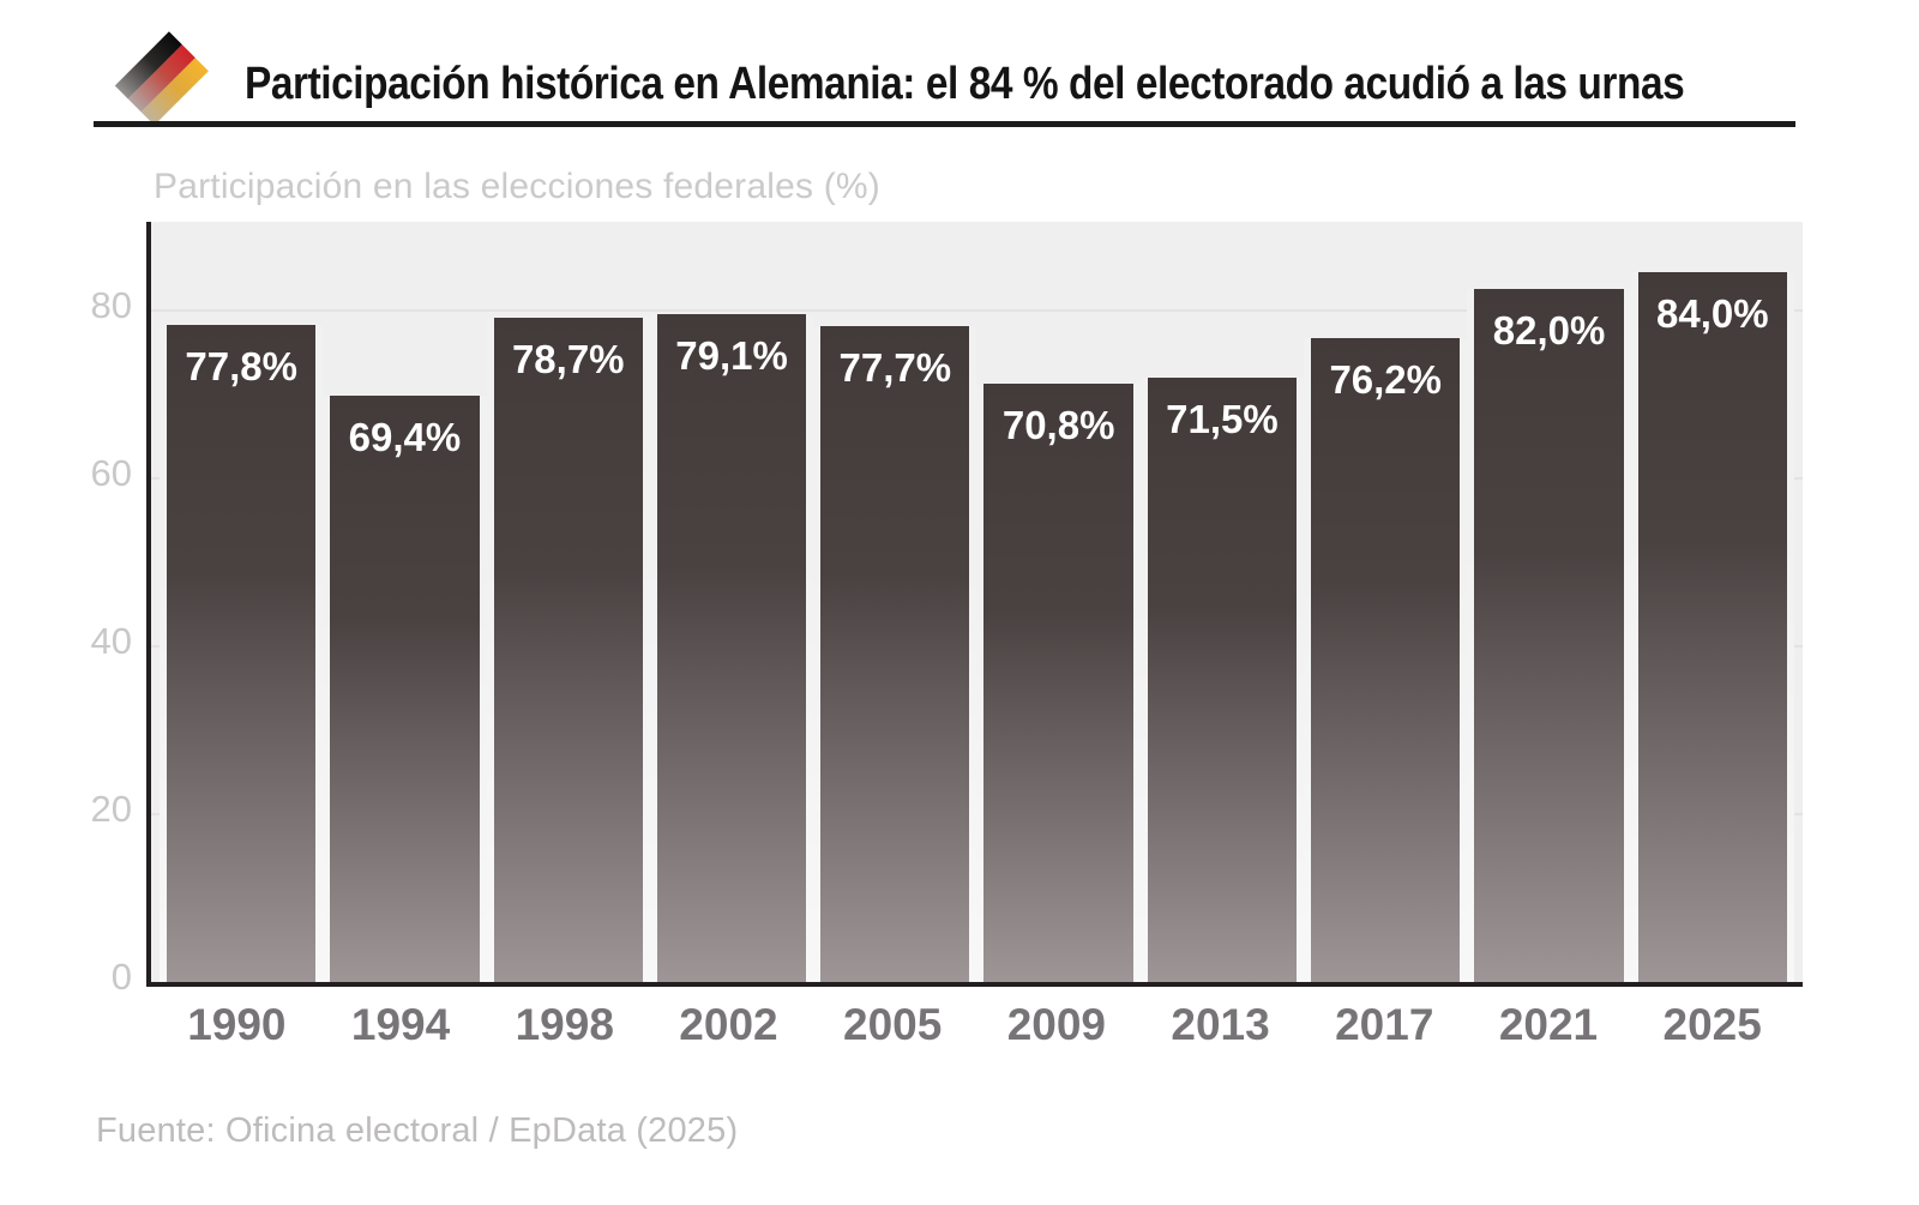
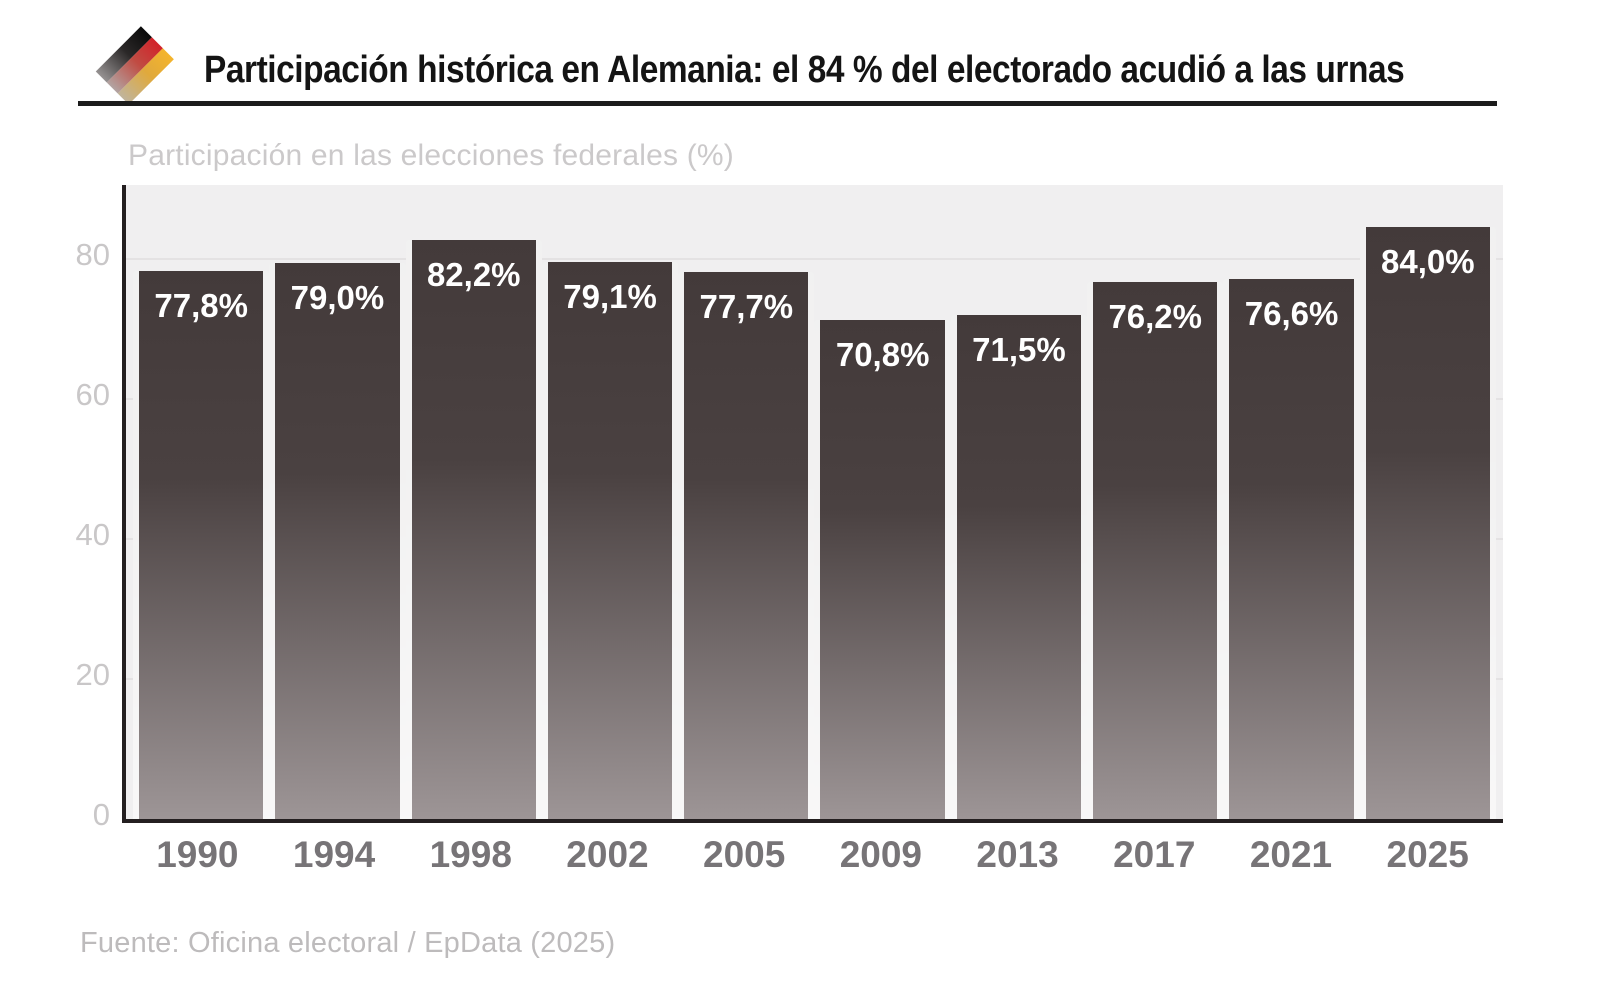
1994: 69,4% -> 79,0%
1998: 78,7% -> 82,2%
2021: 82,0% -> 76,6%
